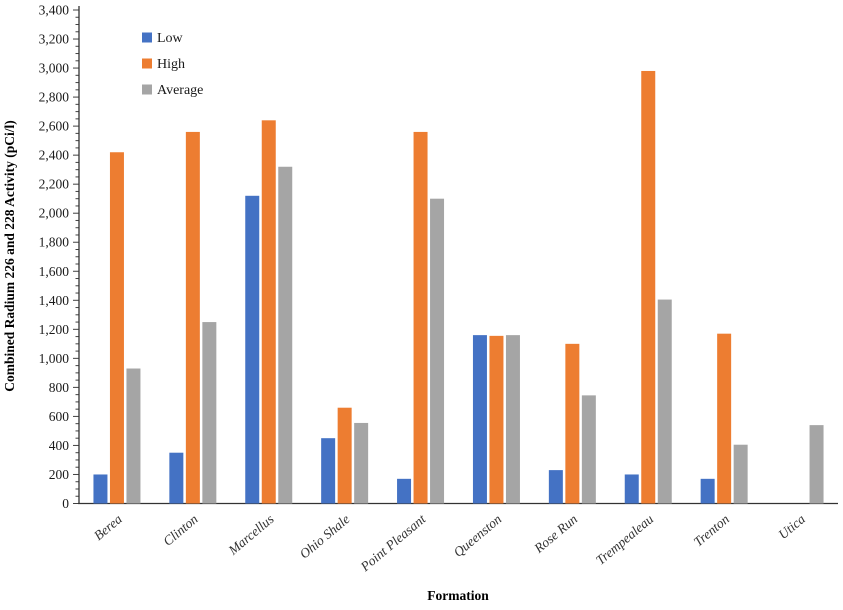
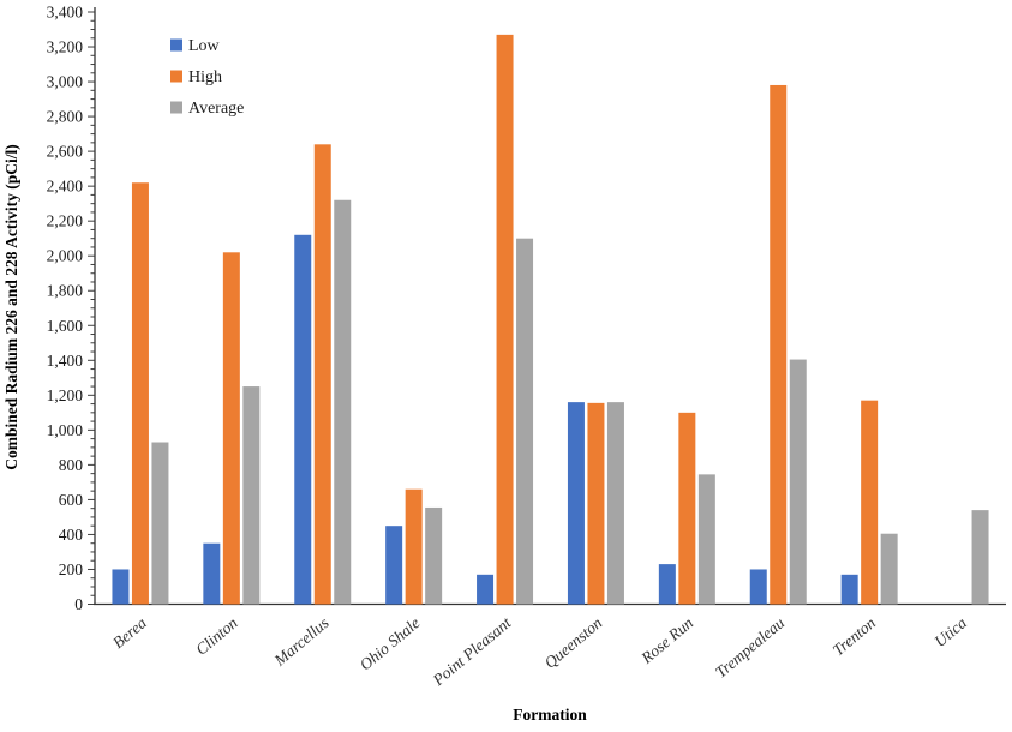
High/Clinton: 2560 -> 2020
High/Point Pleasant: 2560 -> 3270
